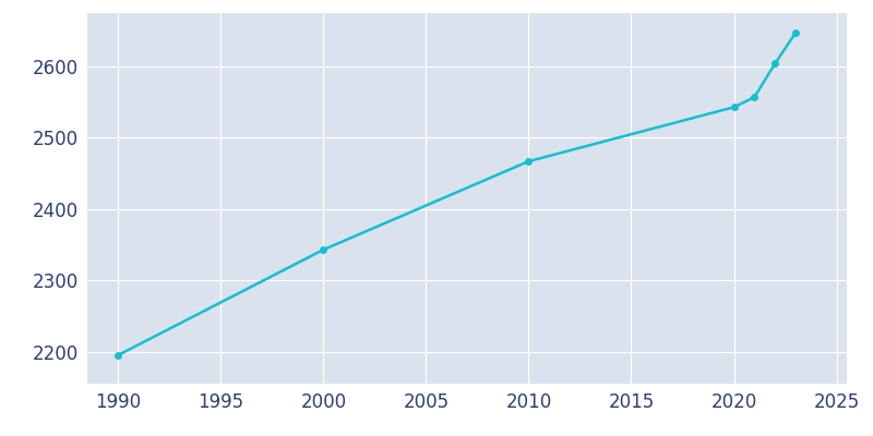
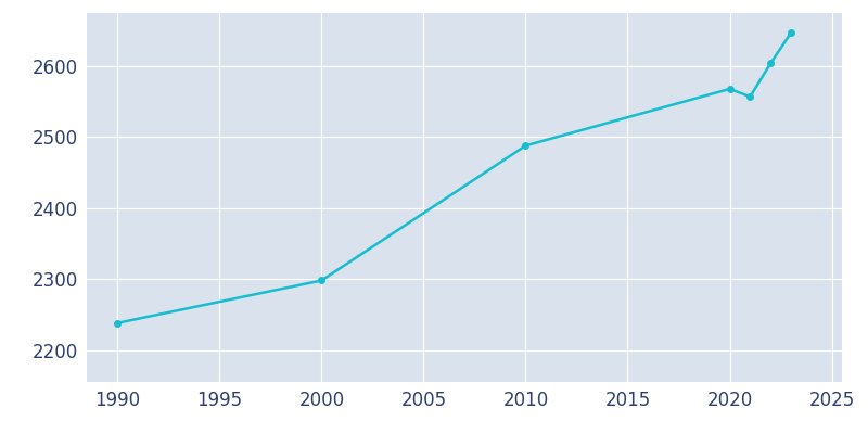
1990: 2195 -> 2238
2000: 2343 -> 2298
2010: 2467 -> 2488
2020: 2543 -> 2568
